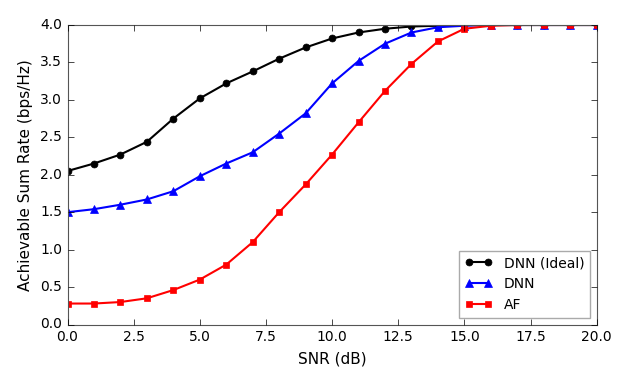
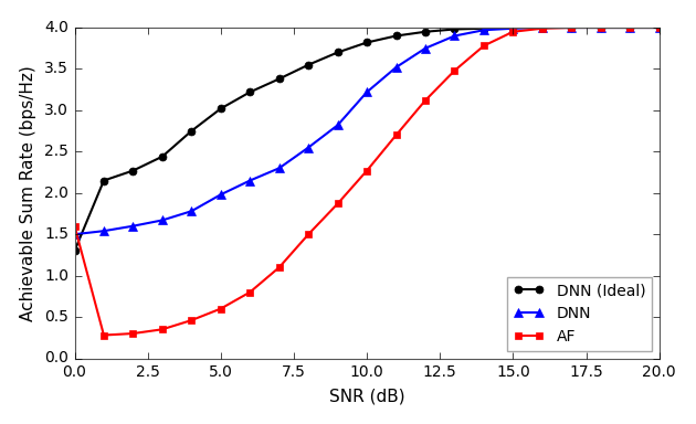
DNN (Ideal)/0.0: 2.05 -> 1.30
AF/0.0: 0.28 -> 1.60
